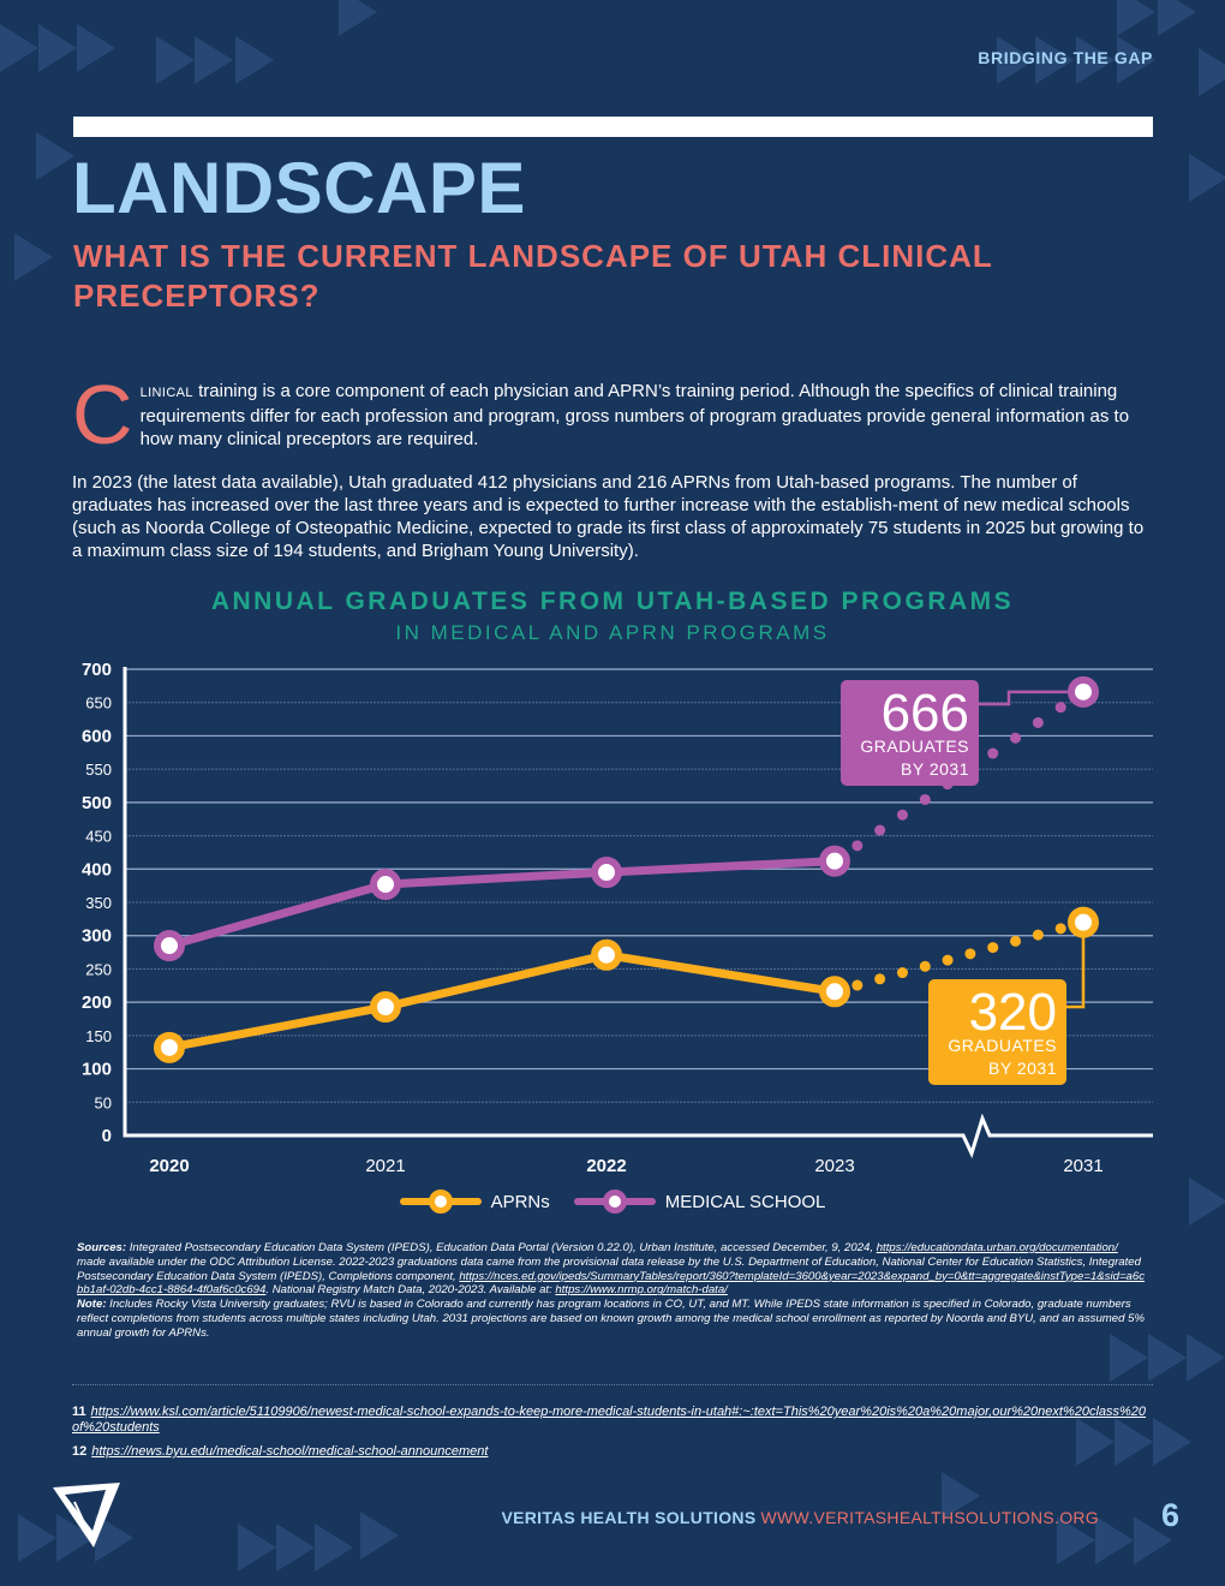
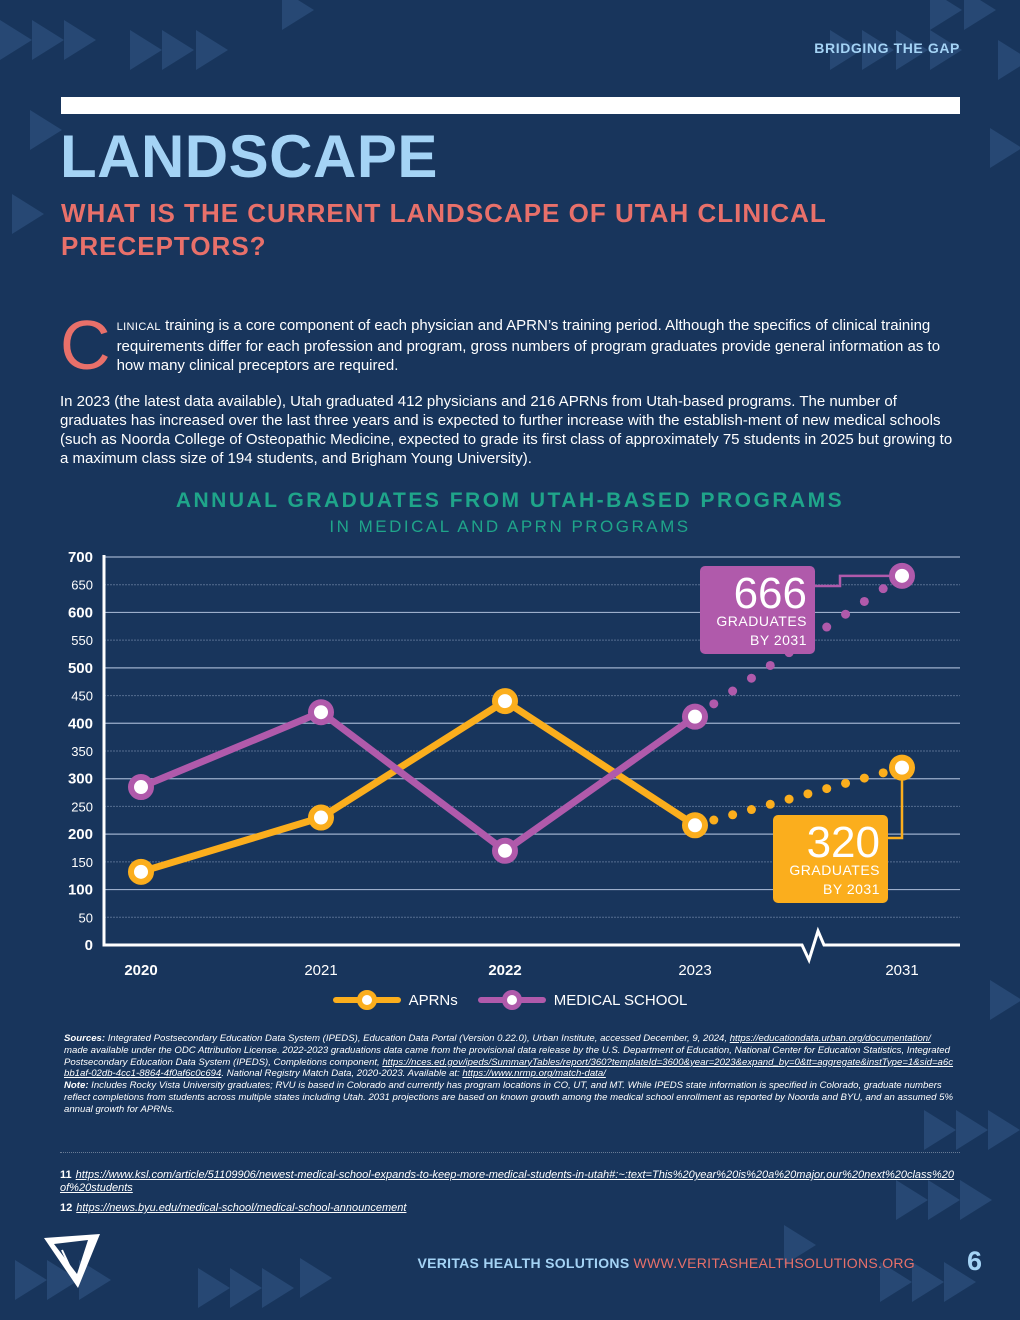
APRNs/2021: 190 -> 230
MEDICAL SCHOOL/2021: 380 -> 420
APRNs/2022: 270 -> 440
MEDICAL SCHOOL/2022: 400 -> 170
